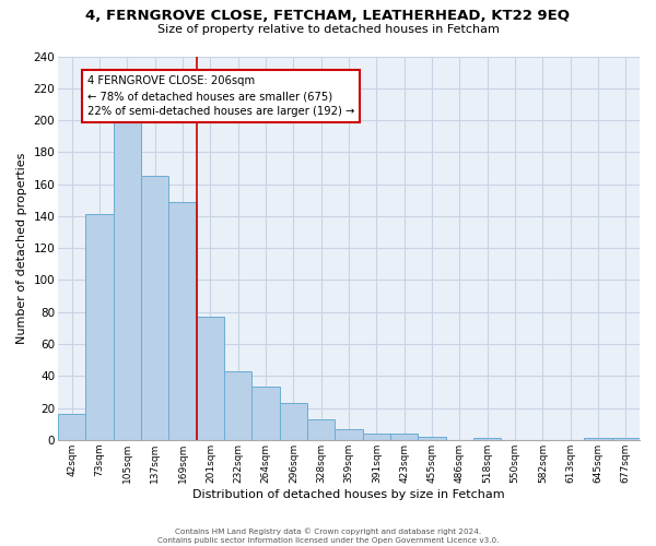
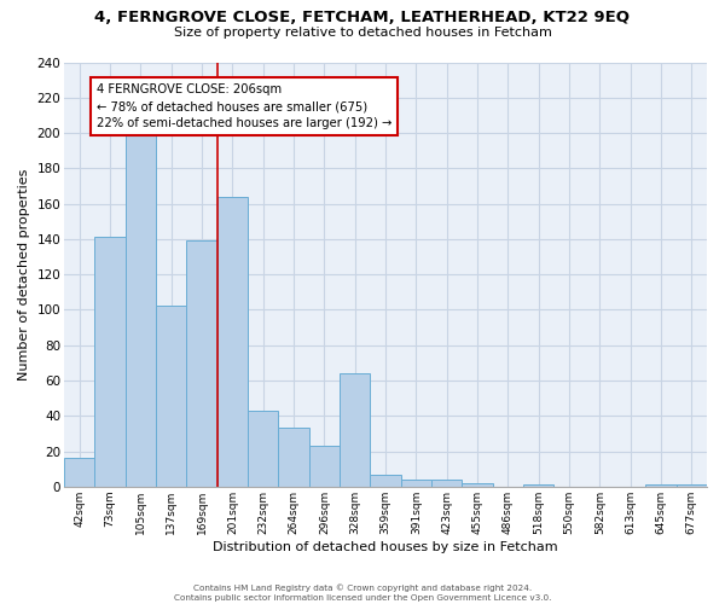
137sqm: 165 -> 102
169sqm: 149 -> 139
201sqm: 77 -> 164
328sqm: 13 -> 64
